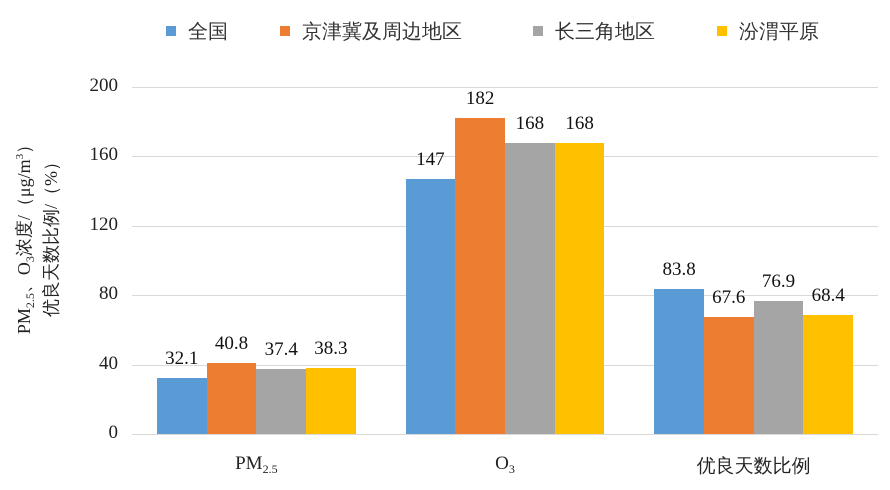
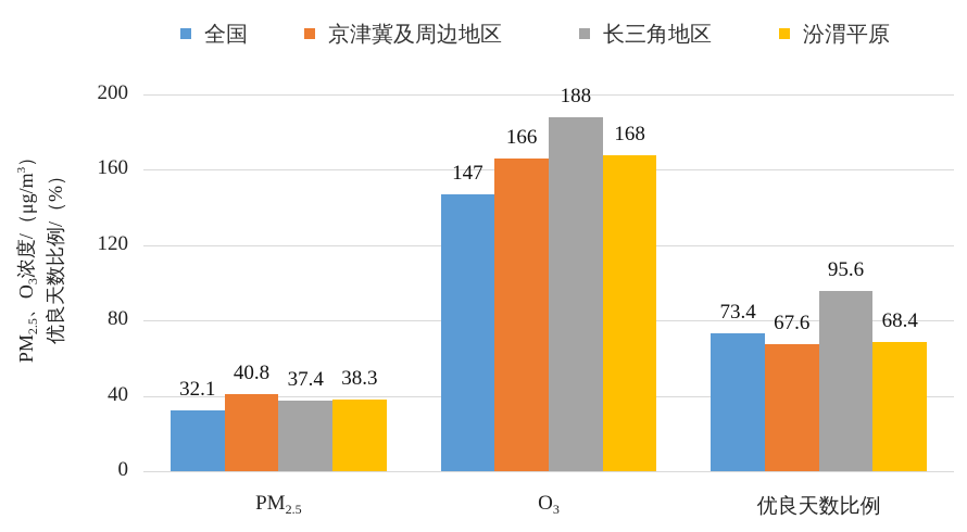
京津冀及周边地区/O3: 182 -> 166
长三角地区/O3: 168 -> 188
全国/优良天数比例: 83.8 -> 73.4
长三角地区/优良天数比例: 76.9 -> 95.6
